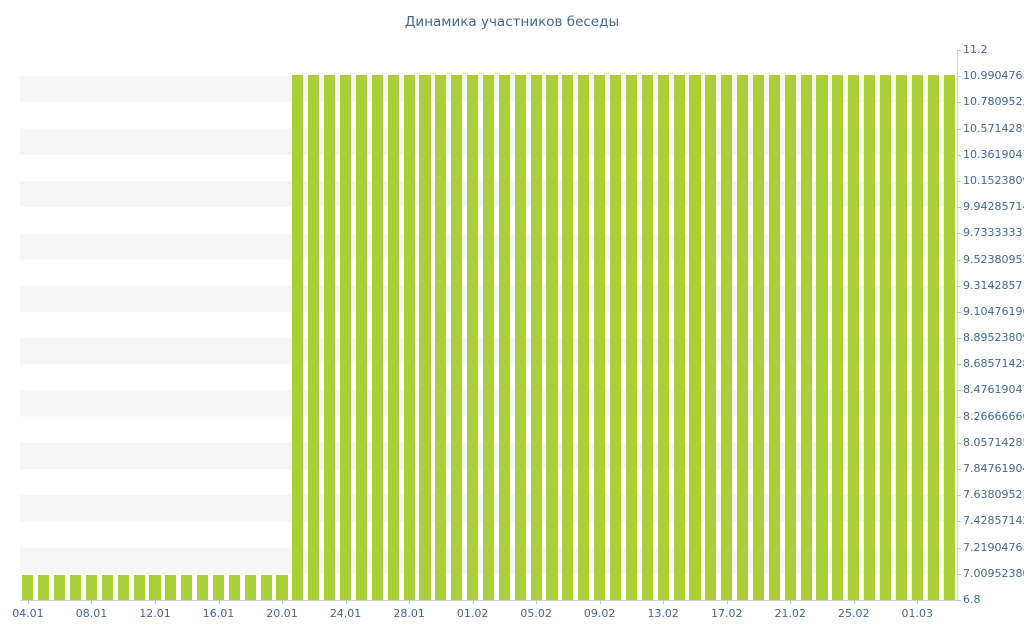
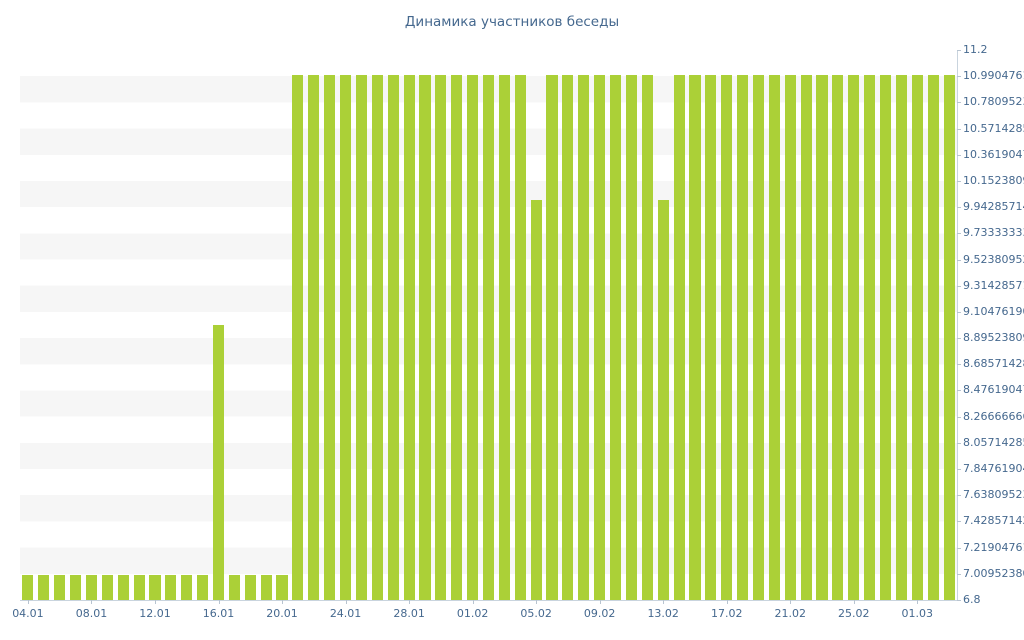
16.01: 7 -> 9
05.02: 11 -> 10
13.02: 11 -> 10
